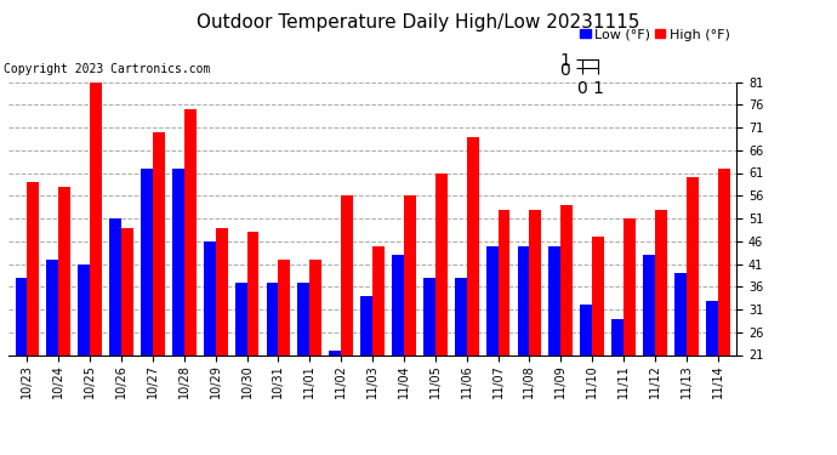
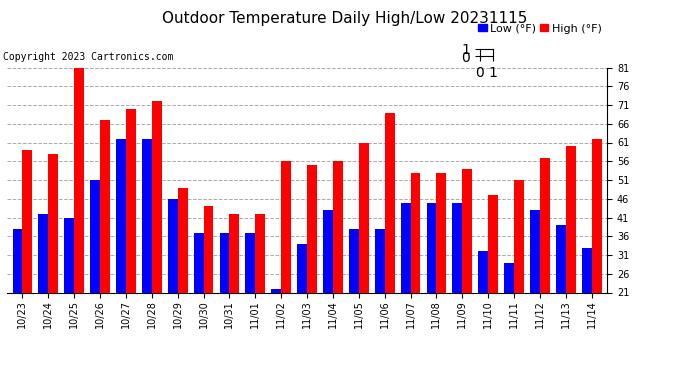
High (°F)/10/26: 49 -> 67
High (°F)/10/28: 75 -> 72
High (°F)/10/30: 48 -> 44
High (°F)/11/03: 45 -> 55
High (°F)/11/12: 53 -> 57
